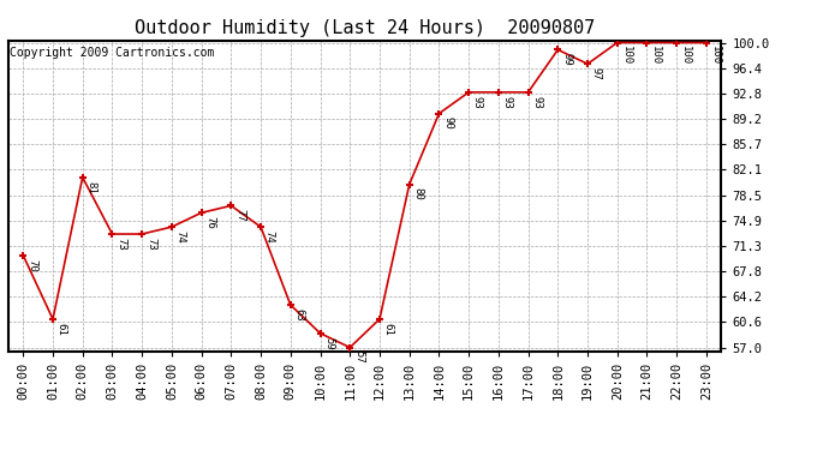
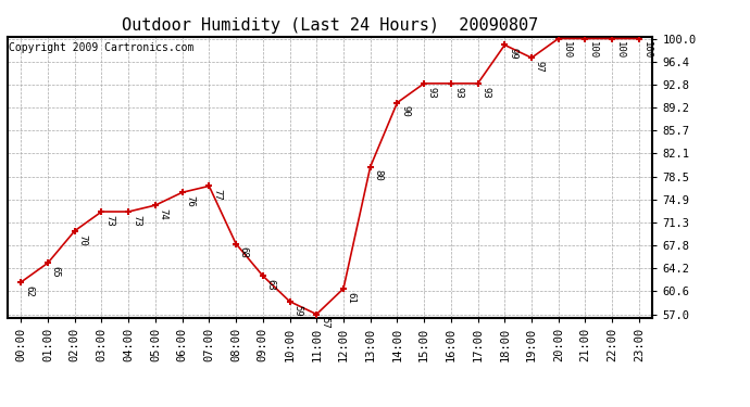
00:00: 70 -> 62
01:00: 61 -> 65
02:00: 81 -> 70
08:00: 74 -> 68
